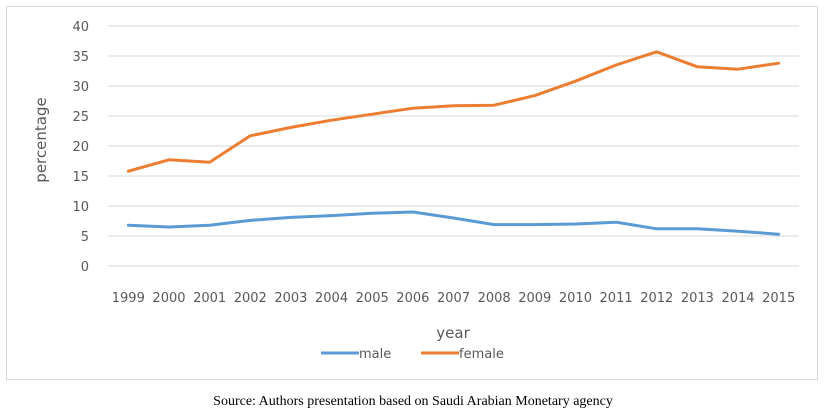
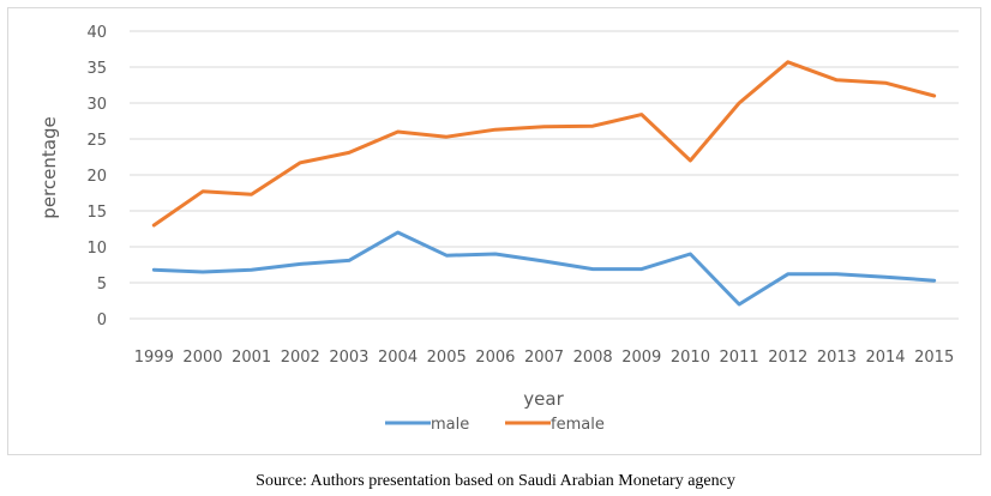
female/1999: 16 -> 13
male/2004: 8 -> 12
female/2004: 24 -> 26
male/2010: 7 -> 9
female/2010: 31 -> 22
male/2011: 7 -> 2
female/2011: 34 -> 30
female/2015: 34 -> 31
